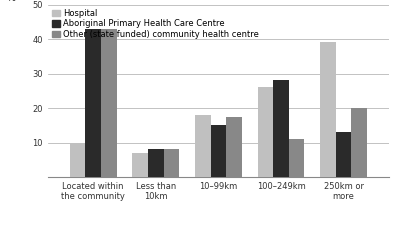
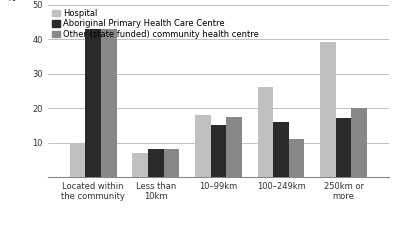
Aboriginal Primary Health Care Centre/100–249km: 28 -> 16
Aboriginal Primary Health Care Centre/250km or more: 13 -> 17
